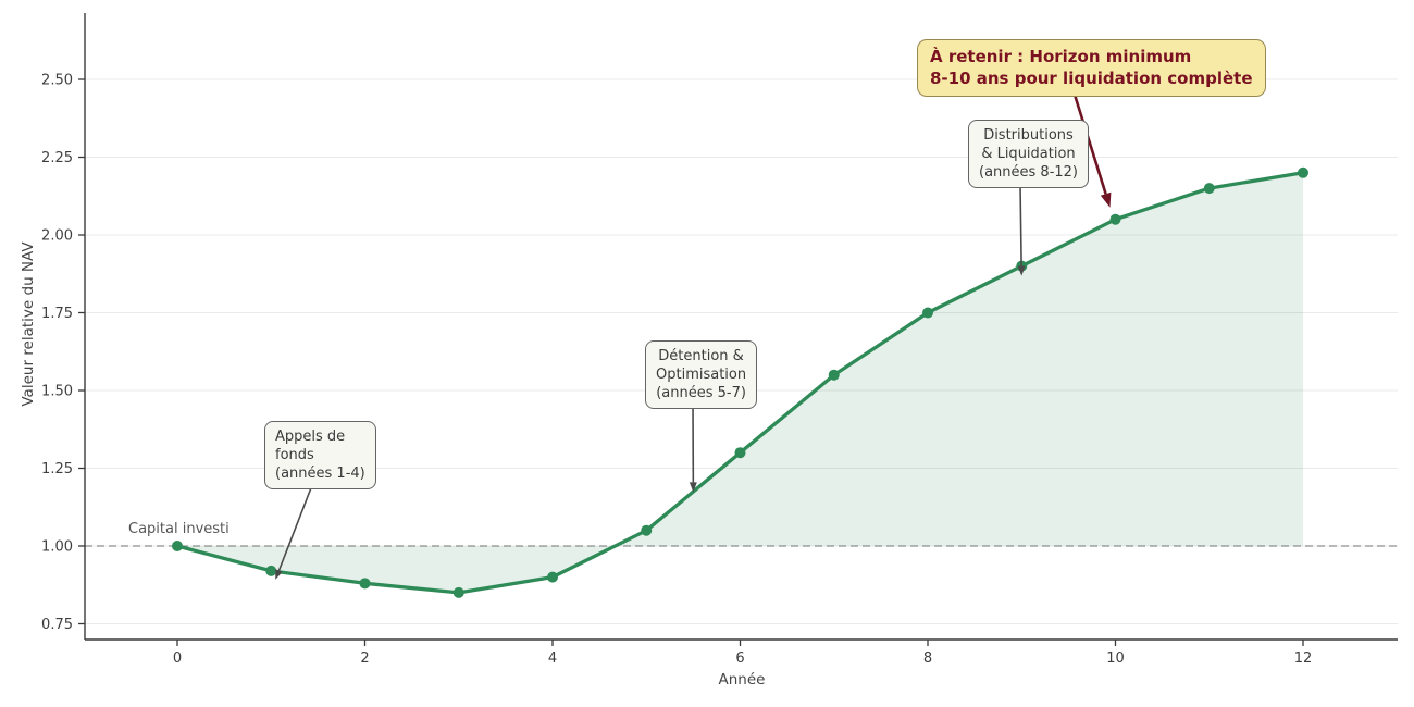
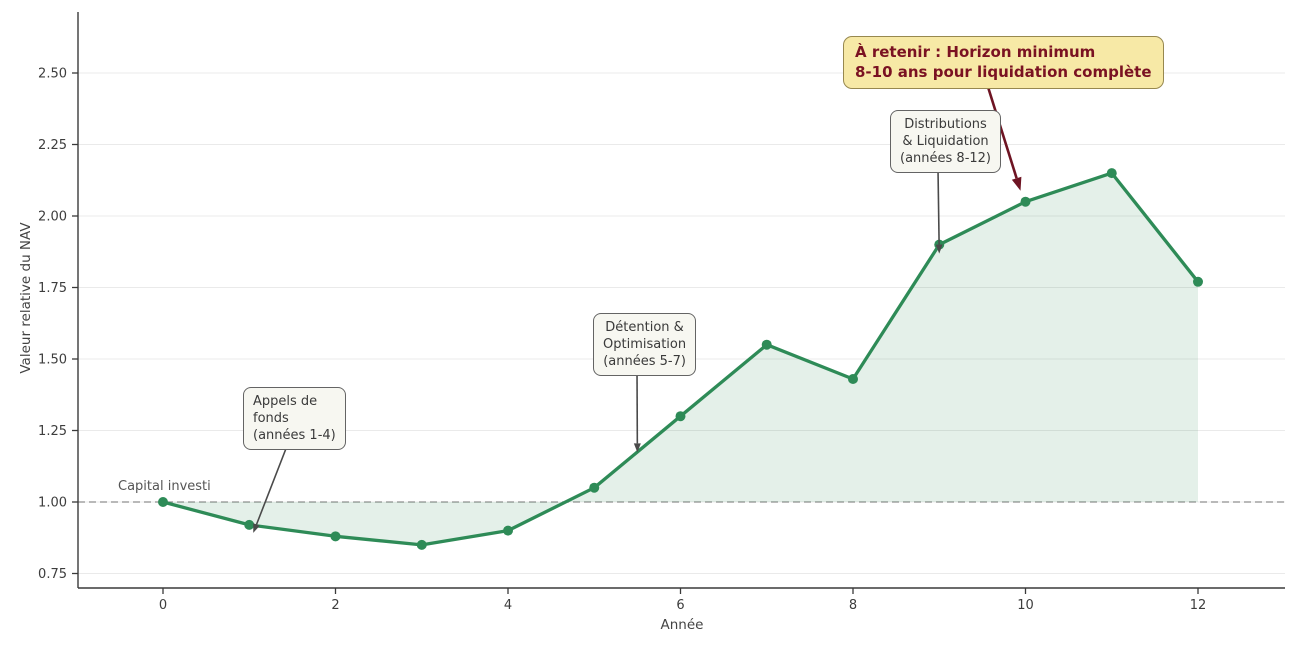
8: 1.75 -> 1.43
12: 2.20 -> 1.77
